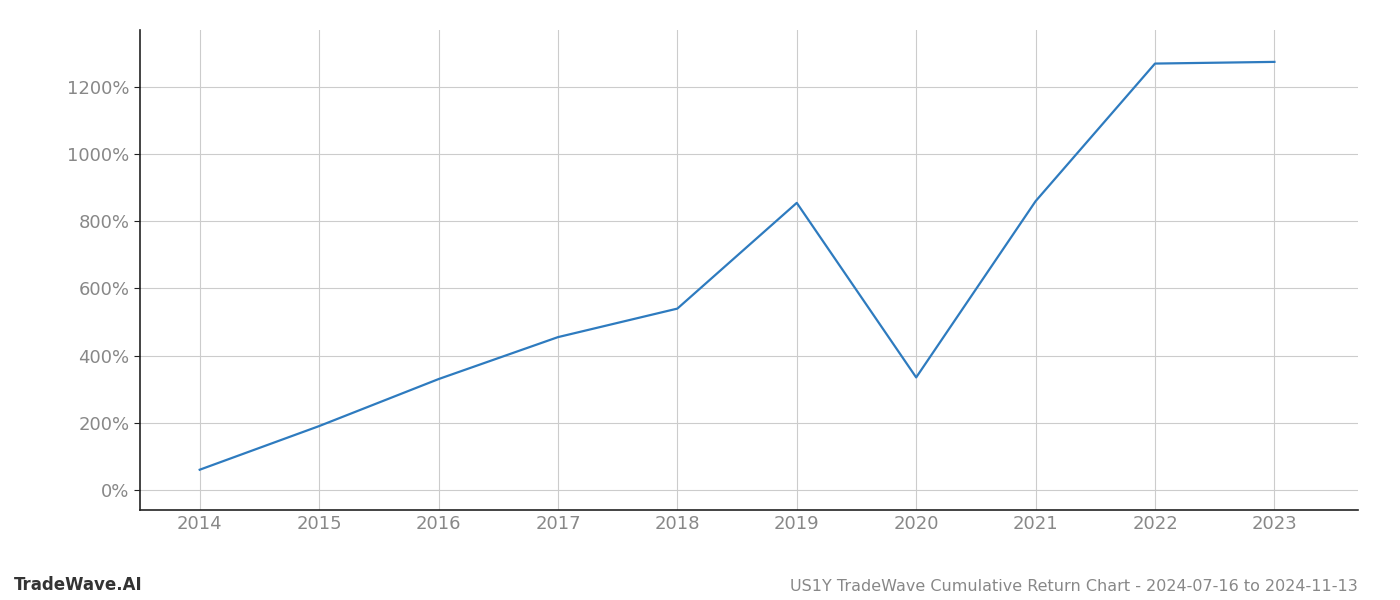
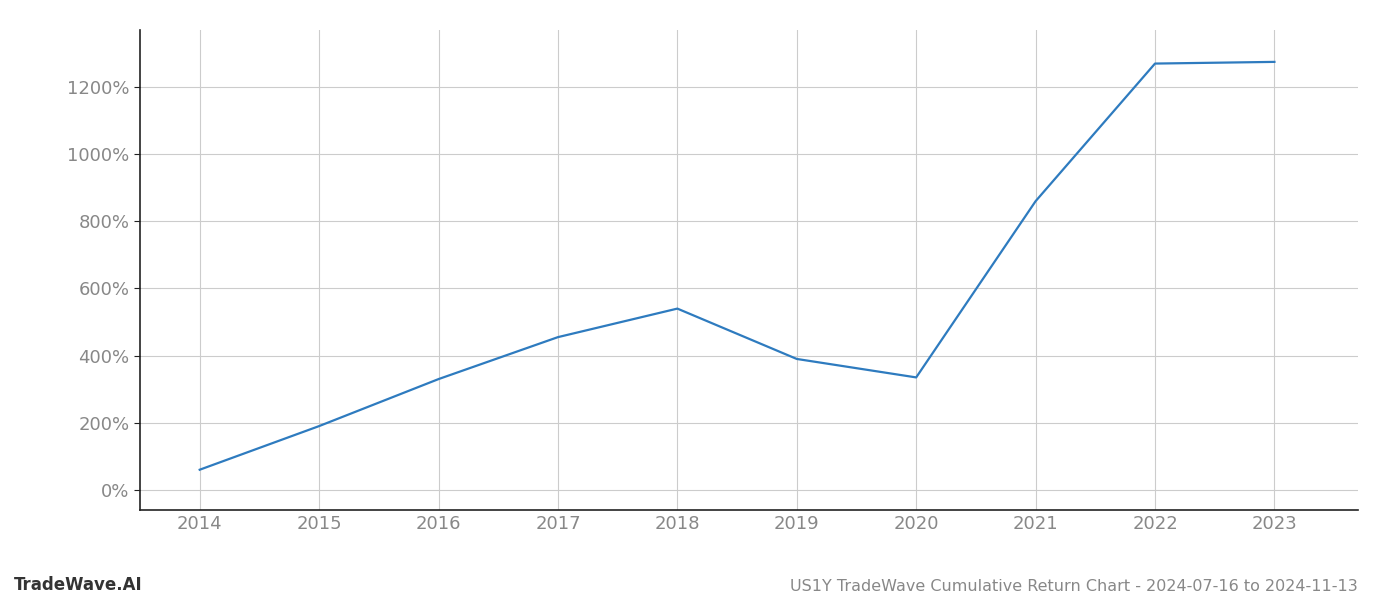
2019: 855% -> 390%
